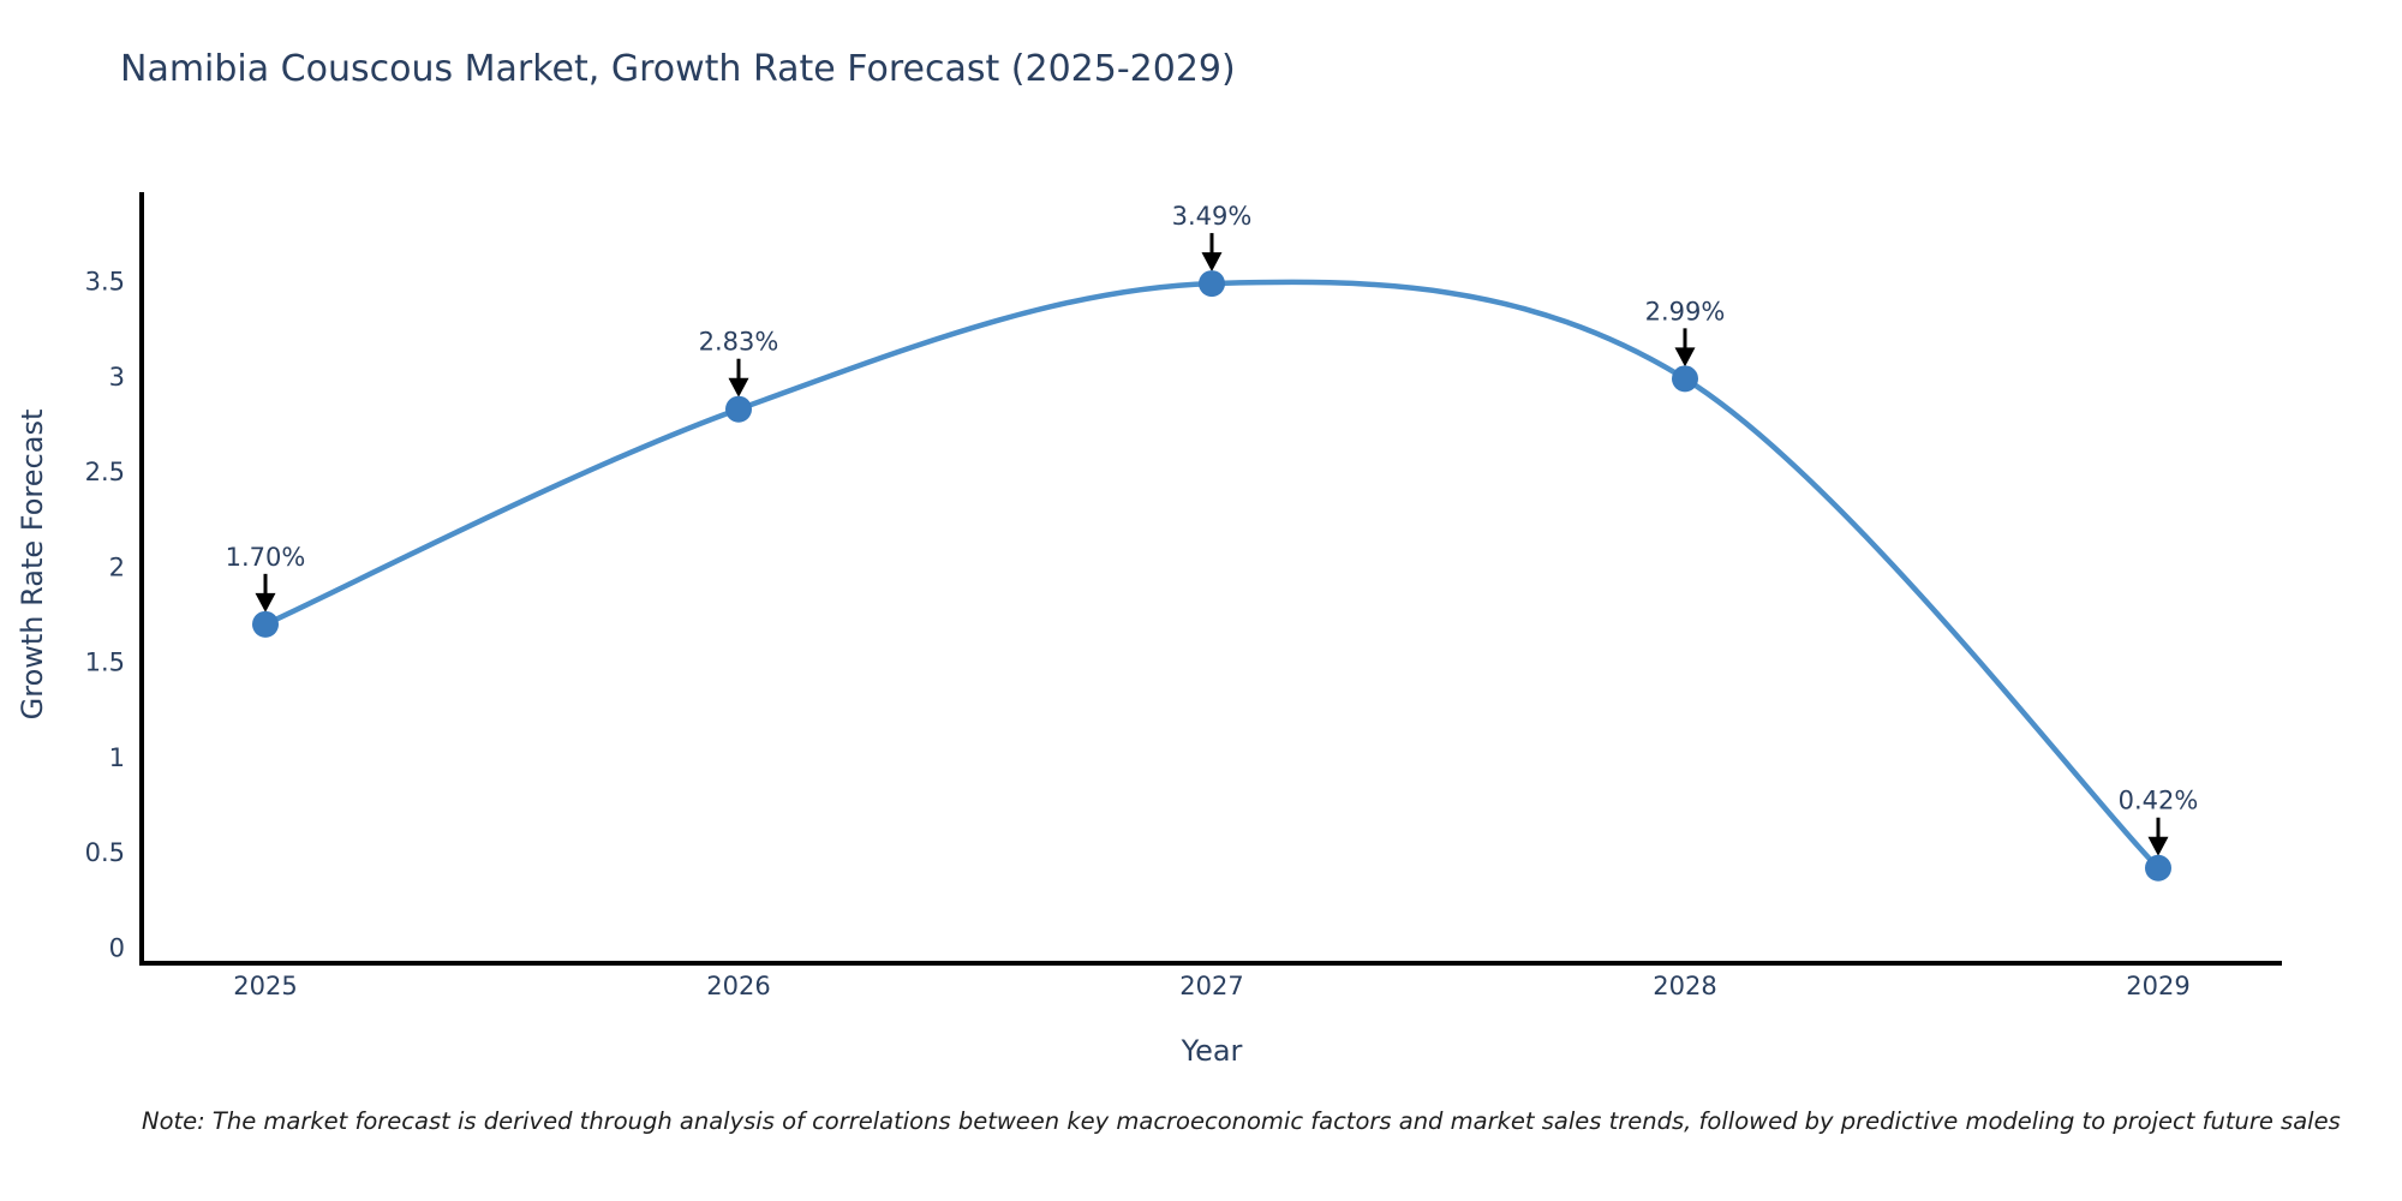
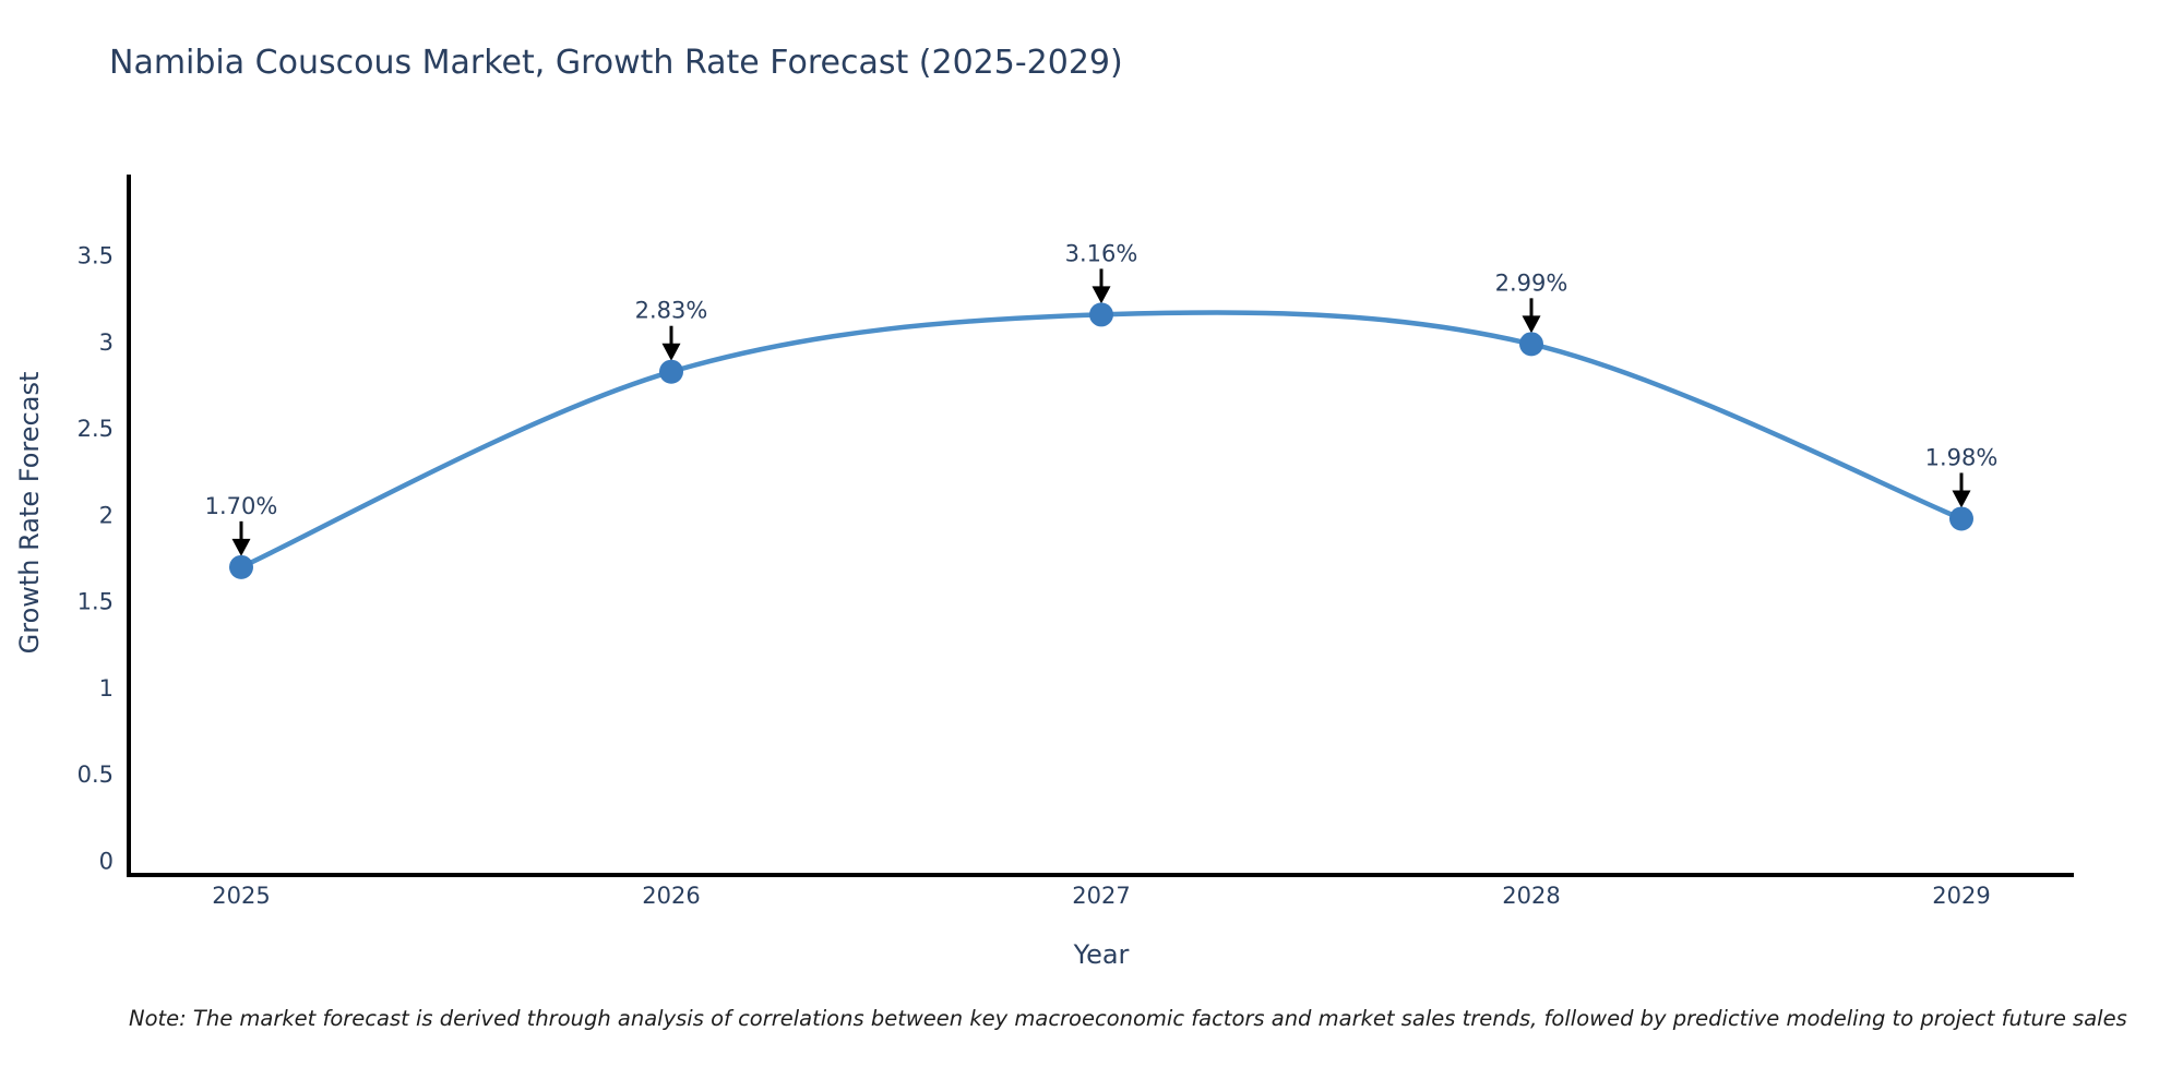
2027: 3.49% -> 3.16%
2029: 0.42% -> 1.98%
